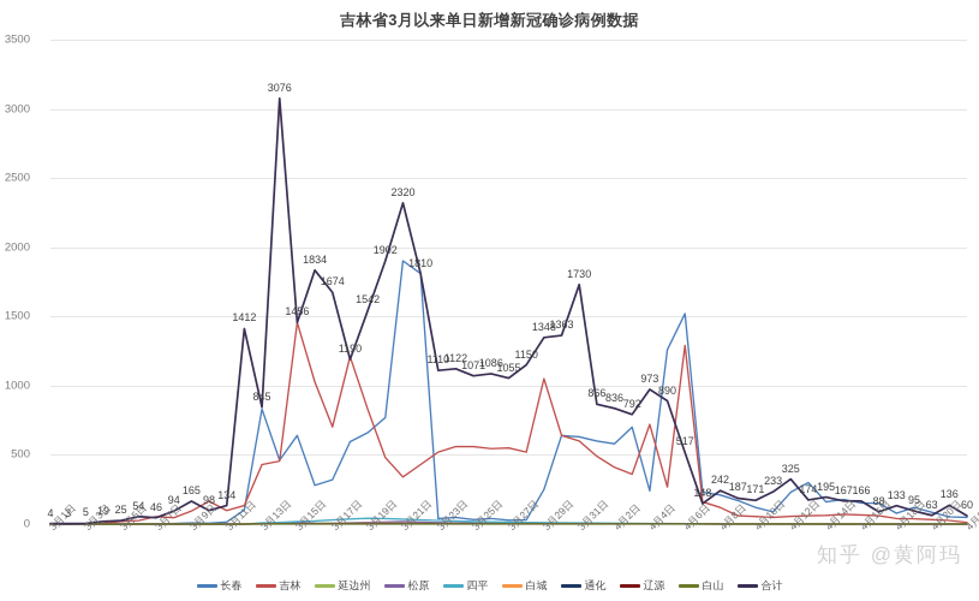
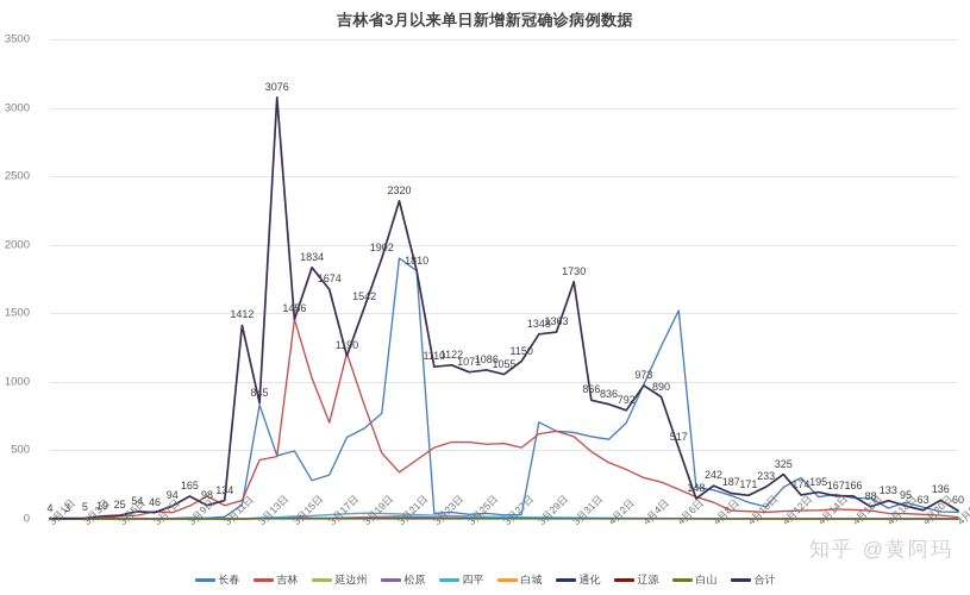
长春/3月15日: 640 -> 500
长春/3月29日: 250 -> 700
吉林/3月29日: 1050 -> 620
长春/4月4日: 240 -> 980
吉林/4月4日: 720 -> 300
吉林/4月6日: 1290 -> 220
